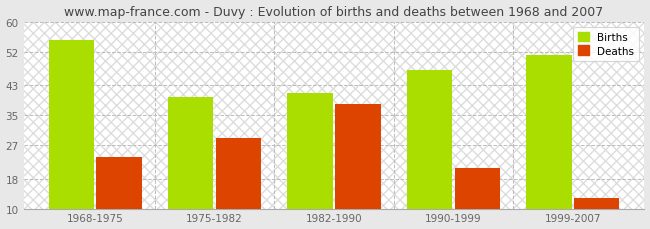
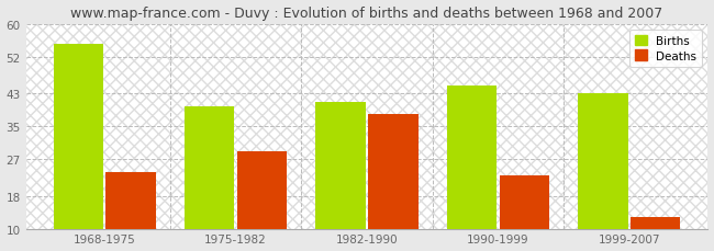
Births/1990-1999: 47 -> 45
Deaths/1990-1999: 21 -> 23
Births/1999-2007: 51 -> 43
